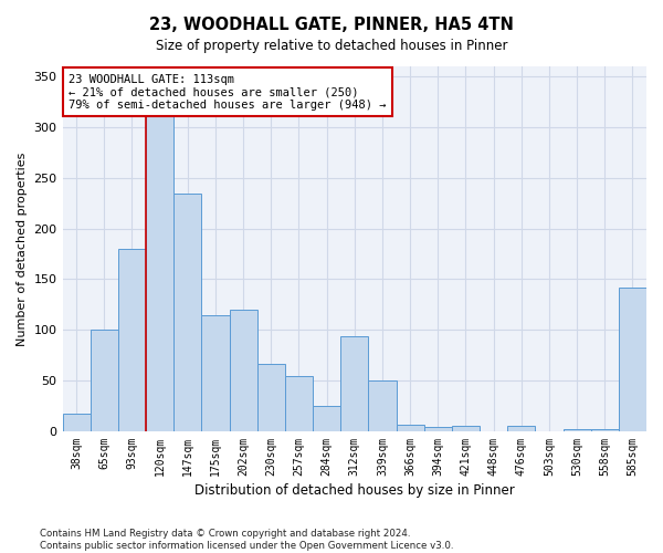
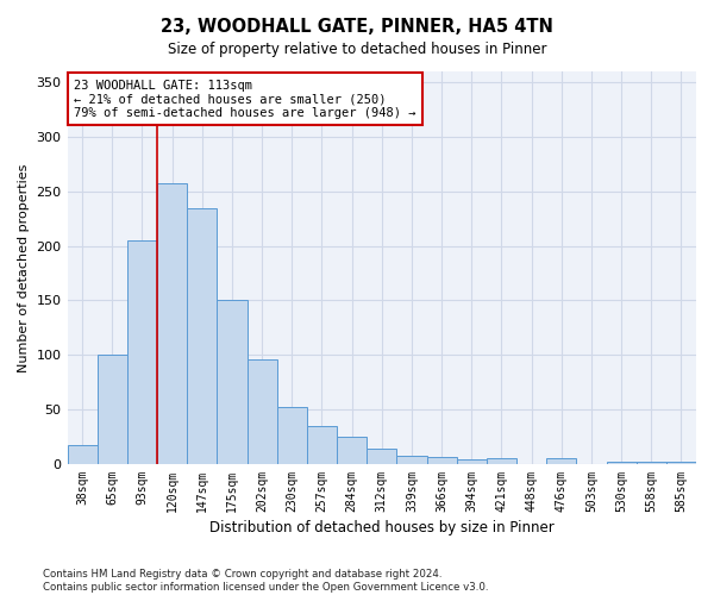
93sqm: 180 -> 205
120sqm: 312 -> 257
175sqm: 114 -> 150
202sqm: 120 -> 96
230sqm: 66 -> 52
257sqm: 54 -> 35
312sqm: 94 -> 14
339sqm: 50 -> 8
585sqm: 142 -> 2
